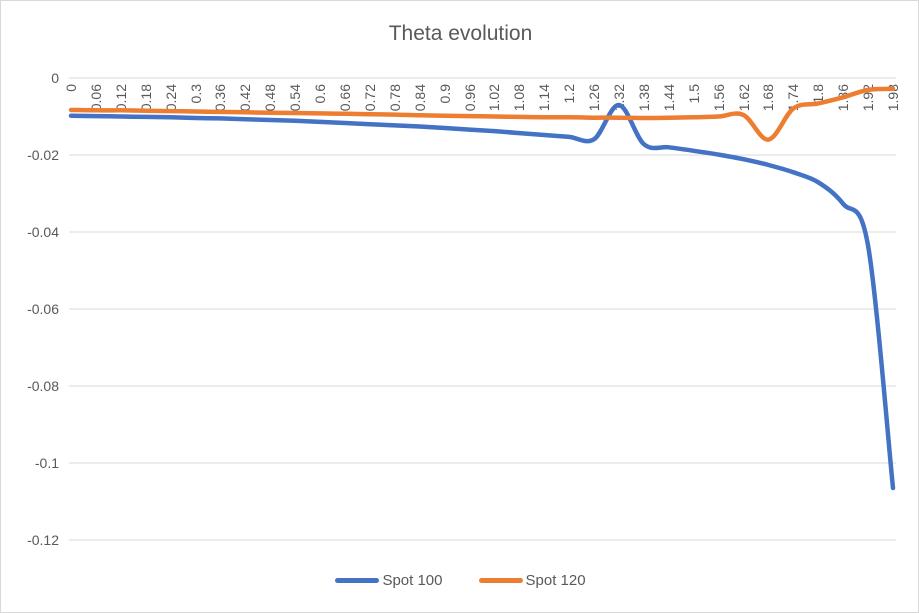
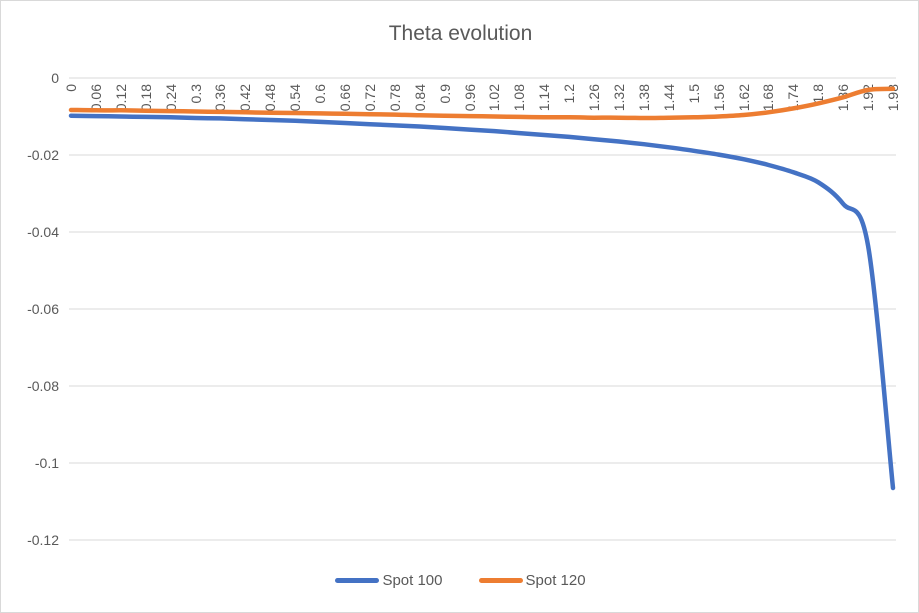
Spot 100/1.32: -0.007 -> -0.017
Spot 120/1.68: -0.016 -> -0.009
